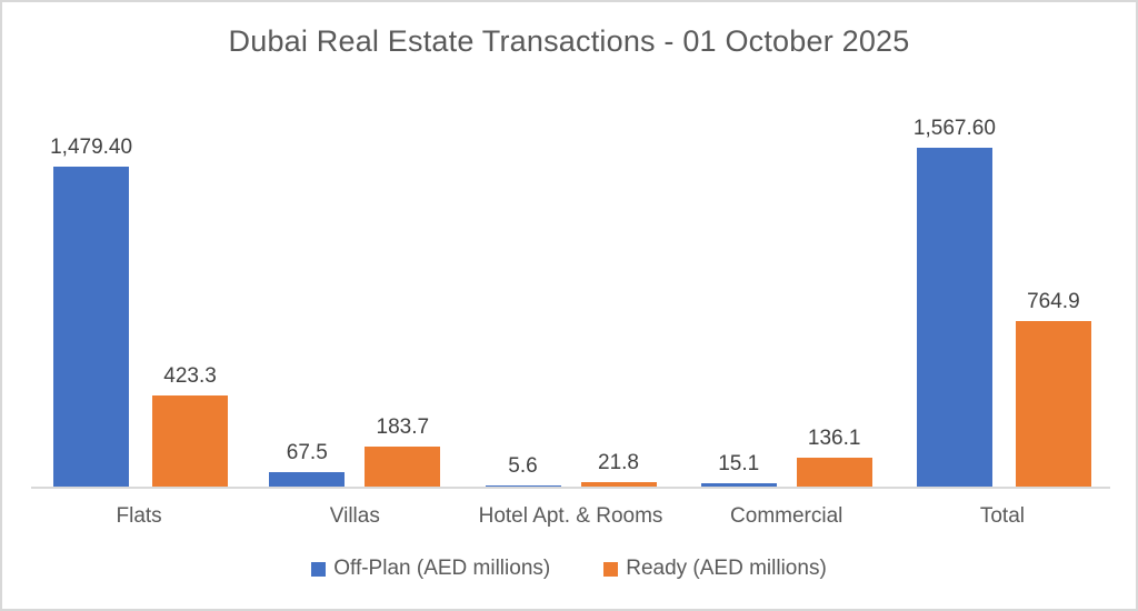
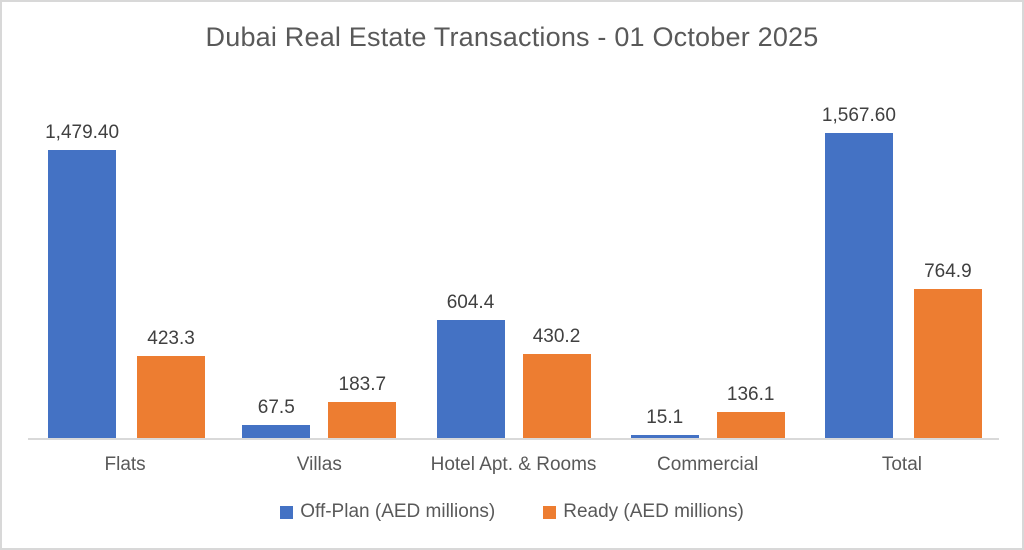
Off-Plan (AED millions)/Hotel Apt. & Rooms: 5.6 -> 604.4
Ready (AED millions)/Hotel Apt. & Rooms: 21.8 -> 430.2
